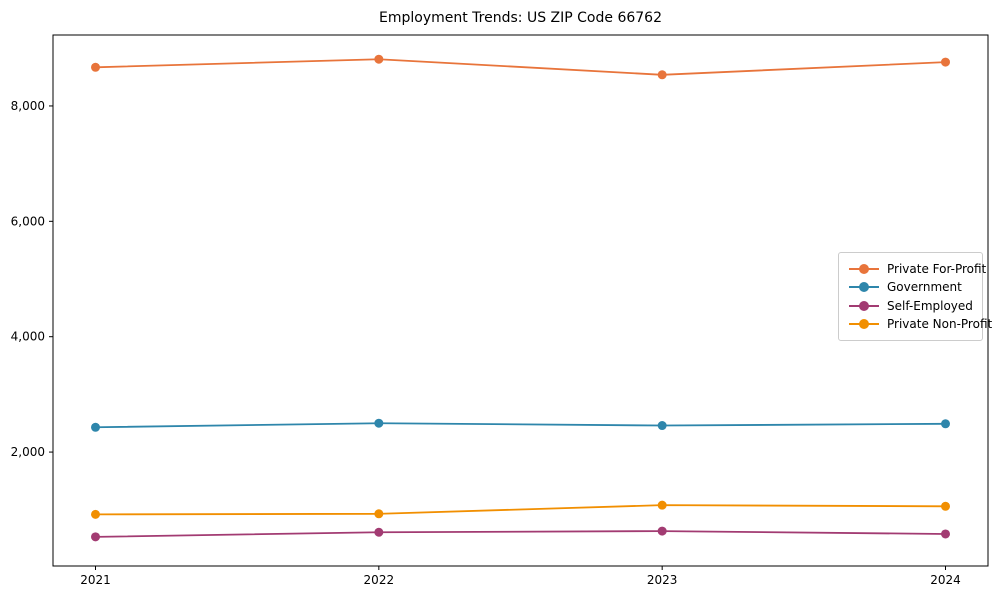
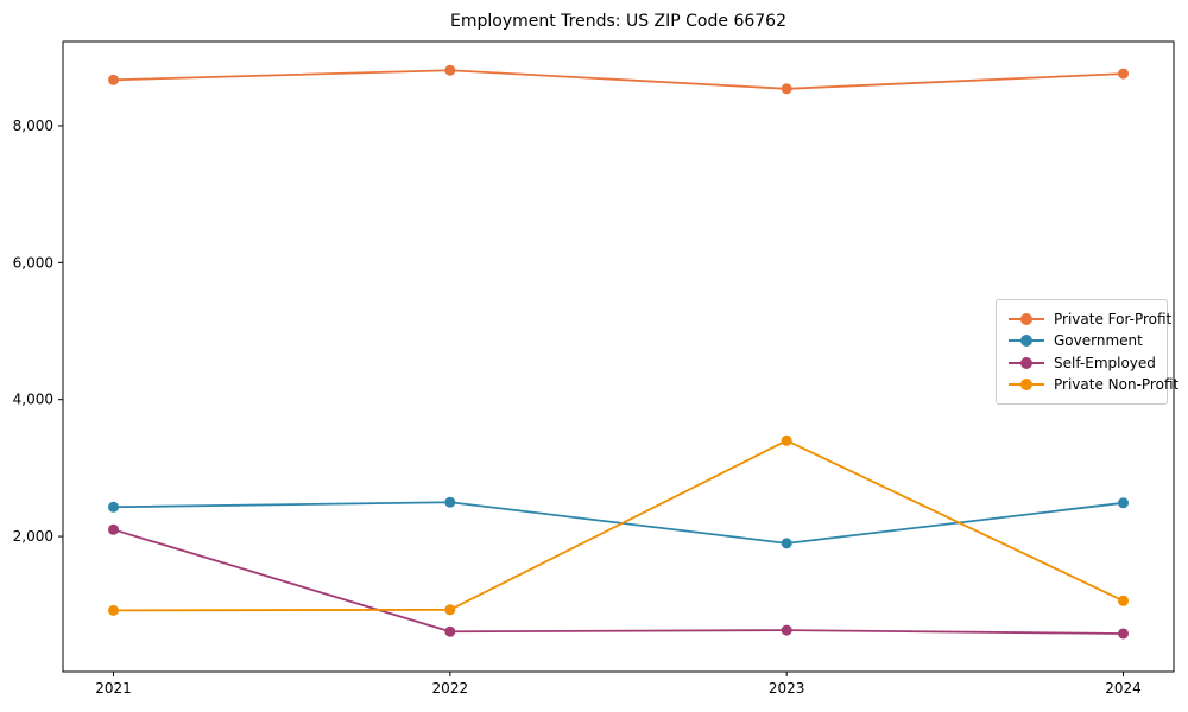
Self-Employed/2021: 500 -> 2100
Government/2023: 2500 -> 1900
Private Non-Profit/2023: 1100 -> 3400
